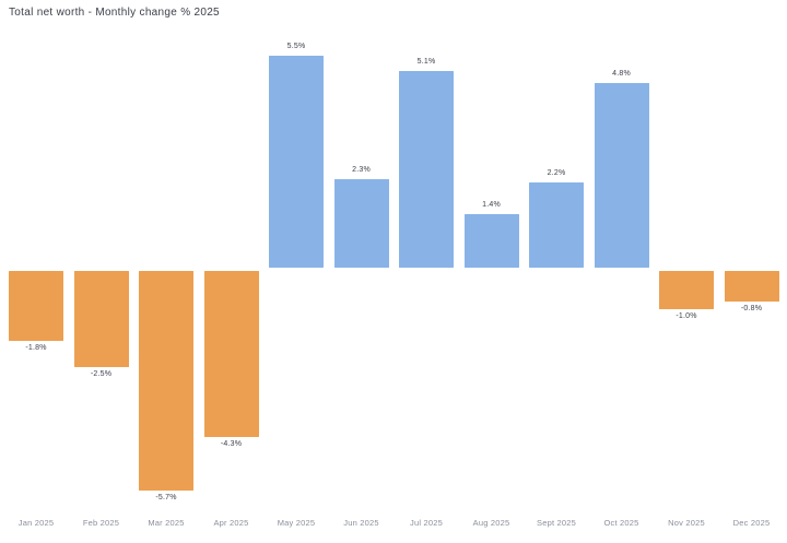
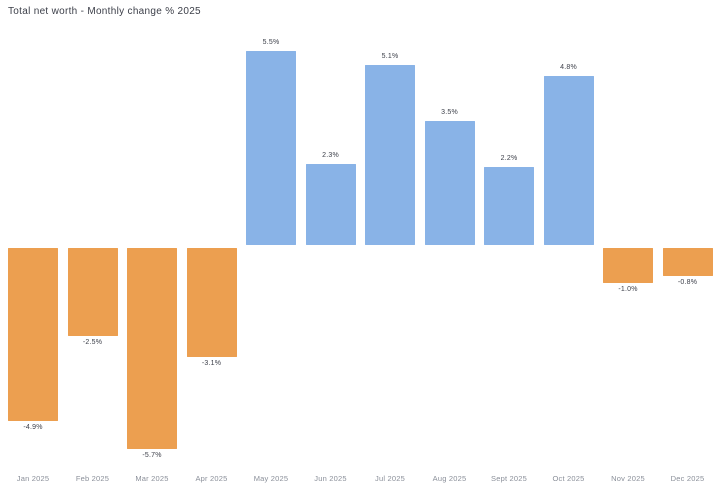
Jan 2025: -1.8% -> -4.9%
Apr 2025: -4.3% -> -3.1%
Aug 2025: 1.4% -> 3.5%
